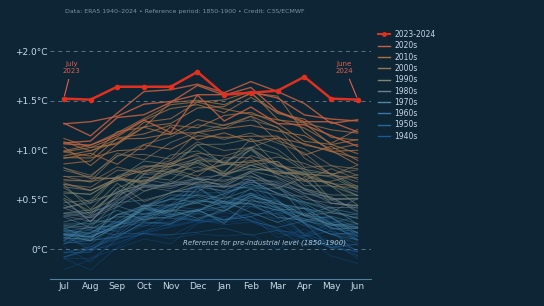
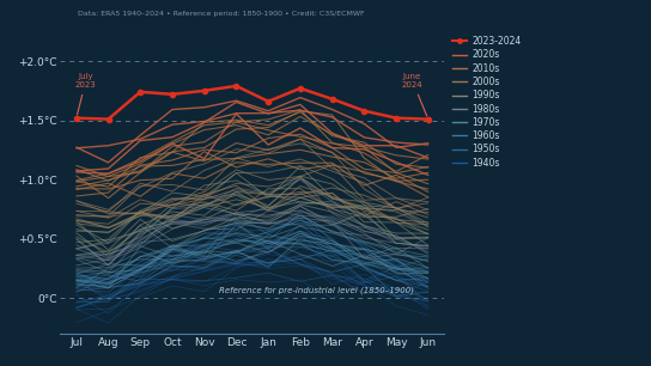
2023-2024/Sep: 1.64°C -> 1.74°C
2023-2024/Oct: 1.64°C -> 1.72°C
2023-2024/Nov: 1.64°C -> 1.75°C
2023-2024/Jan: 1.56°C -> 1.66°C
2023-2024/Feb: 1.58°C -> 1.77°C
2023-2024/Mar: 1.60°C -> 1.68°C
2023-2024/Apr: 1.74°C -> 1.58°C
